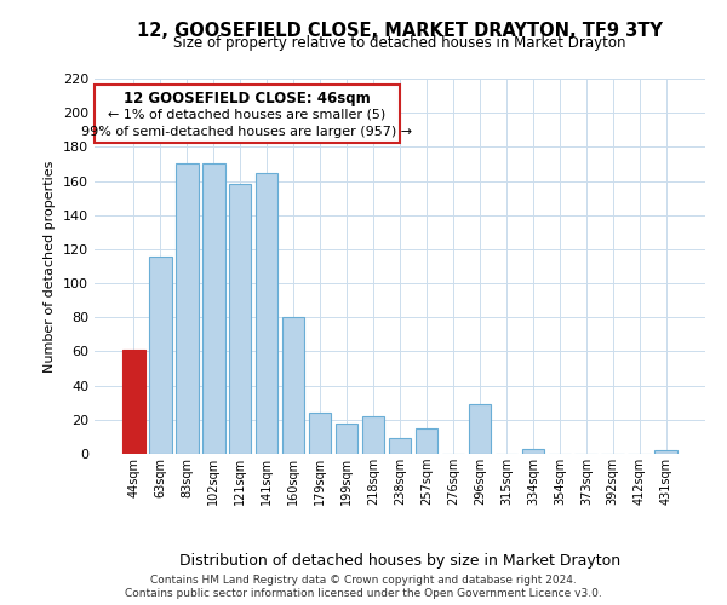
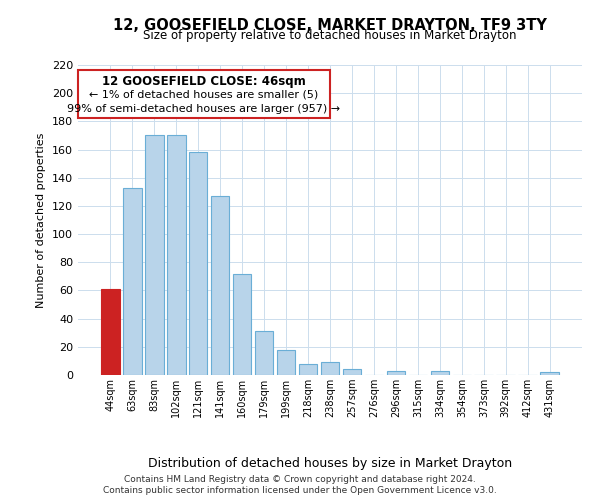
63sqm: 116 -> 133
141sqm: 165 -> 127
160sqm: 80 -> 72
179sqm: 24 -> 31
218sqm: 22 -> 8
257sqm: 15 -> 4
296sqm: 29 -> 3
